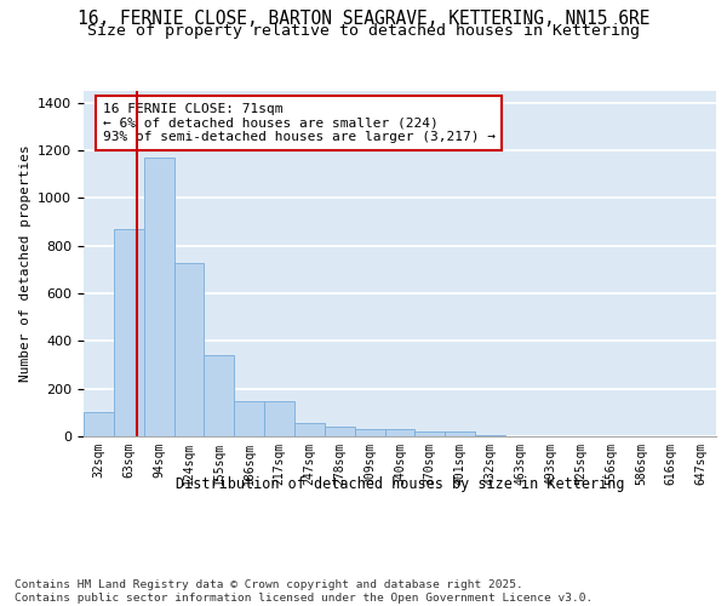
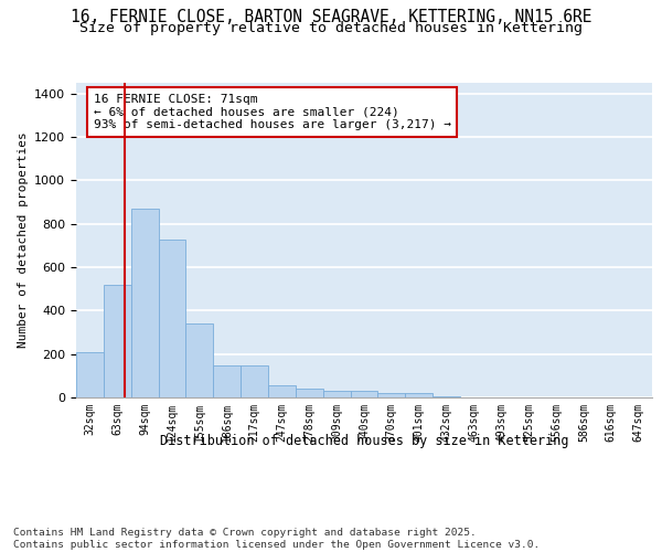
32sqm: 100 -> 210
63sqm: 870 -> 520
94sqm: 1170 -> 870
